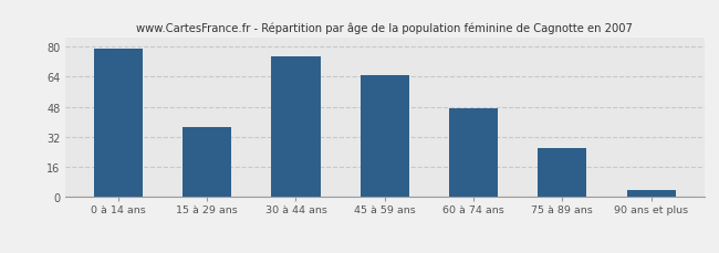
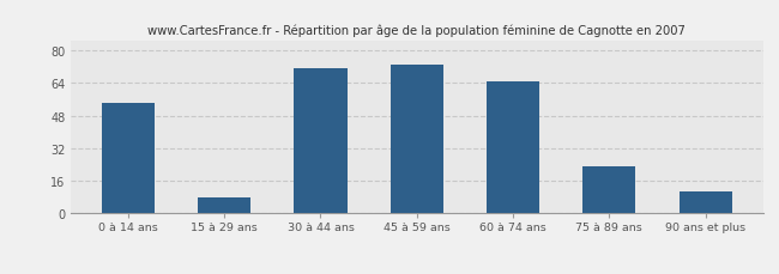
0 à 14 ans: 79 -> 54
15 à 29 ans: 37 -> 8
30 à 44 ans: 75 -> 71
45 à 59 ans: 65 -> 73
60 à 74 ans: 47 -> 65
75 à 89 ans: 26 -> 23
90 ans et plus: 4 -> 11
